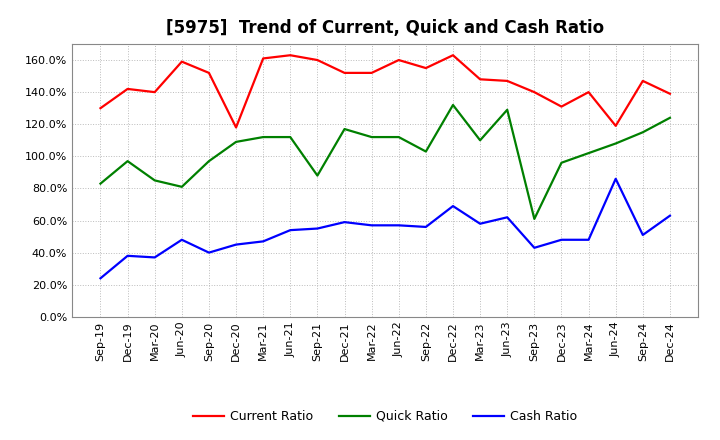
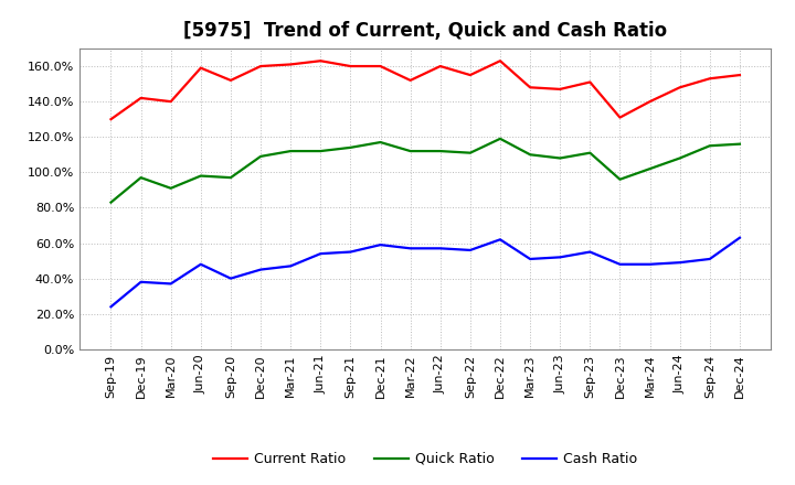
Quick Ratio/Mar-20: 85% -> 91%
Quick Ratio/Jun-20: 81% -> 98%
Current Ratio/Dec-20: 118% -> 160%
Quick Ratio/Sep-21: 88% -> 114%
Current Ratio/Dec-21: 152% -> 160%
Quick Ratio/Sep-22: 103% -> 111%
Quick Ratio/Dec-22: 132% -> 119%
Cash Ratio/Dec-22: 69% -> 62%
Cash Ratio/Mar-23: 58% -> 51%
Quick Ratio/Jun-23: 129% -> 108%
Cash Ratio/Jun-23: 62% -> 52%
Current Ratio/Sep-23: 140% -> 151%
Quick Ratio/Sep-23: 61% -> 111%
Cash Ratio/Sep-23: 43% -> 55%
Current Ratio/Jun-24: 119% -> 148%
Cash Ratio/Jun-24: 86% -> 49%
Current Ratio/Sep-24: 147% -> 153%
Current Ratio/Dec-24: 139% -> 155%
Quick Ratio/Dec-24: 124% -> 116%
